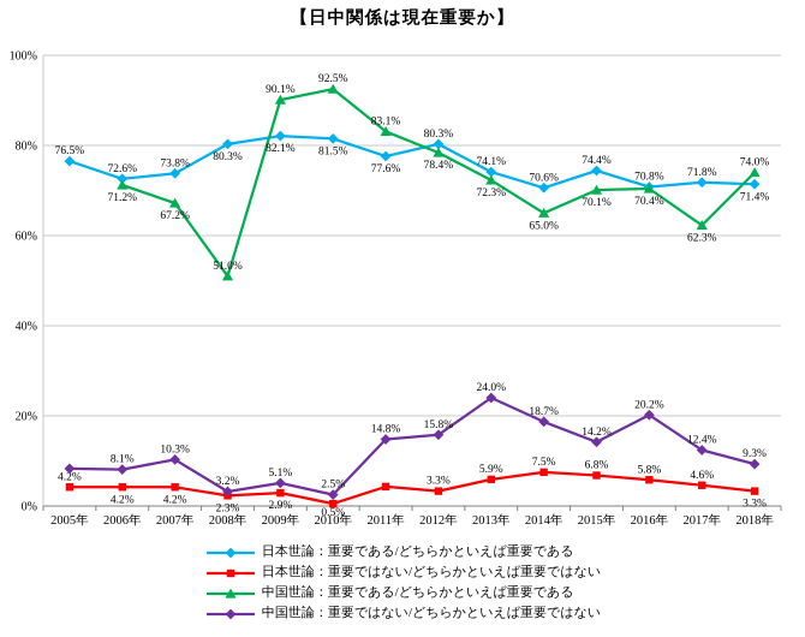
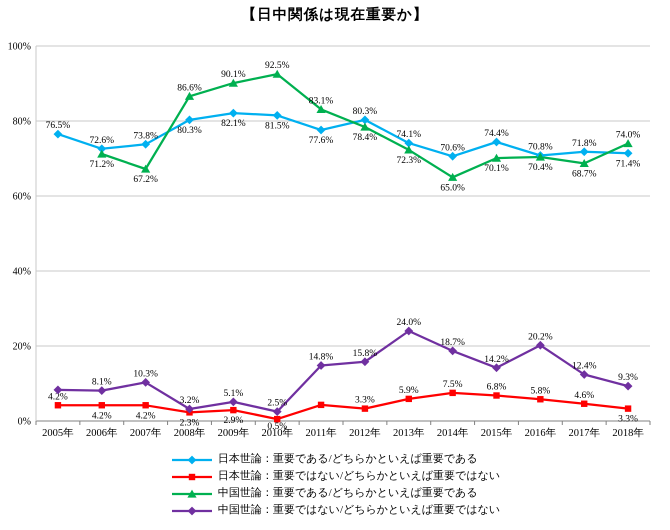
中国世論：重要である/どちらかといえば重要である/2008年: 51.0% -> 86.6%
中国世論：重要である/どちらかといえば重要である/2017年: 62.3% -> 68.7%
